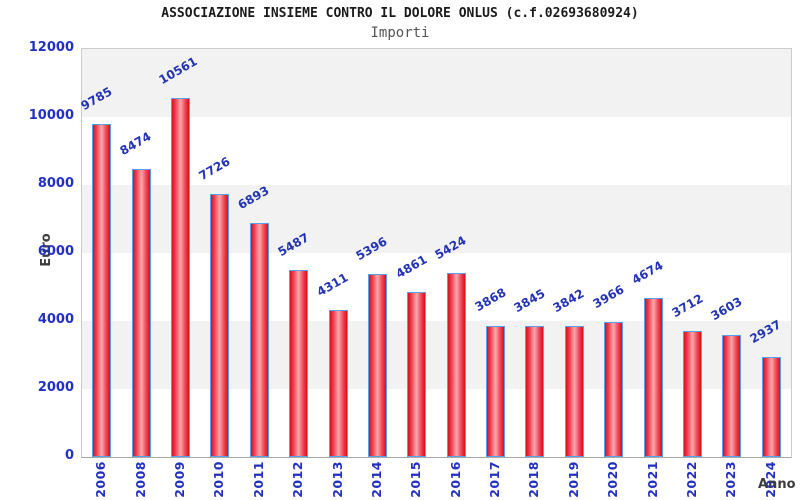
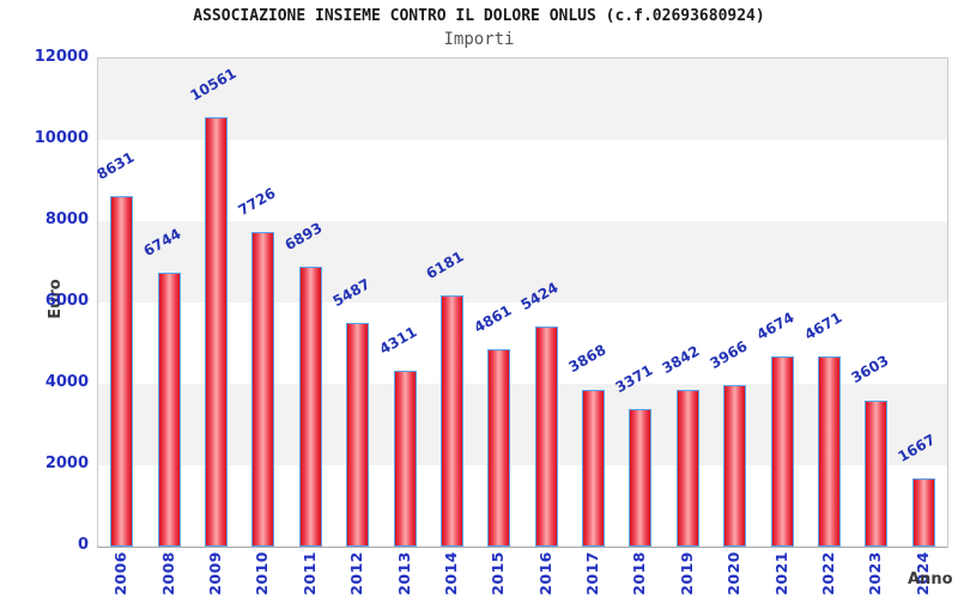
2006: 9785 -> 8631
2008: 8474 -> 6744
2014: 5396 -> 6181
2018: 3845 -> 3371
2022: 3712 -> 4671
2024: 2937 -> 1667
